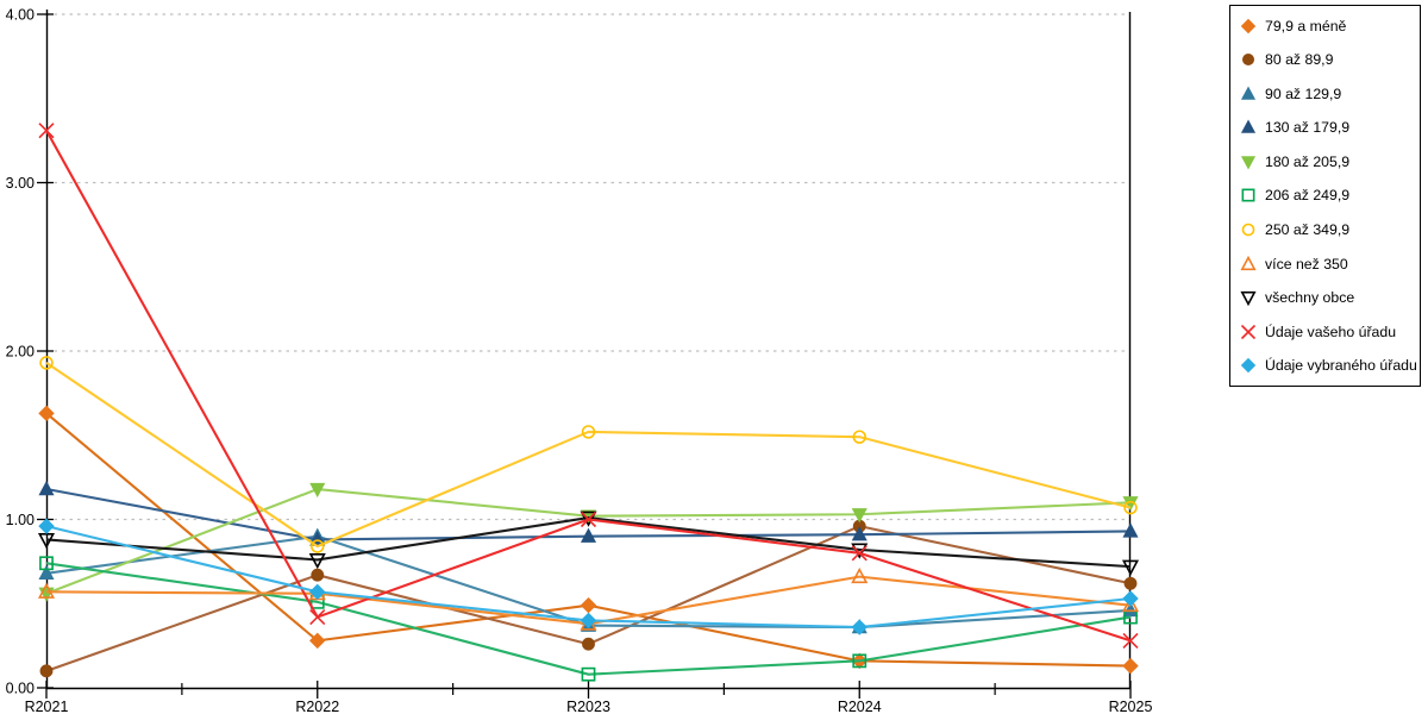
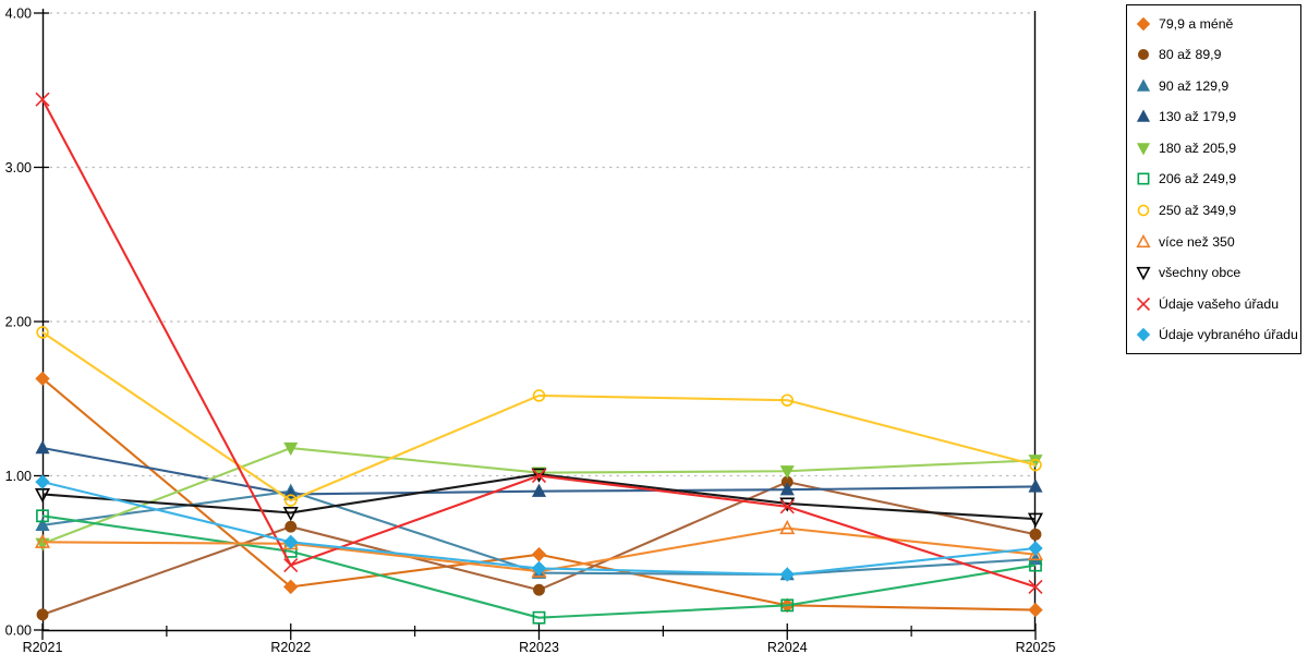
Údaje vašeho úřadu/R2021: 3.31 -> 3.44
